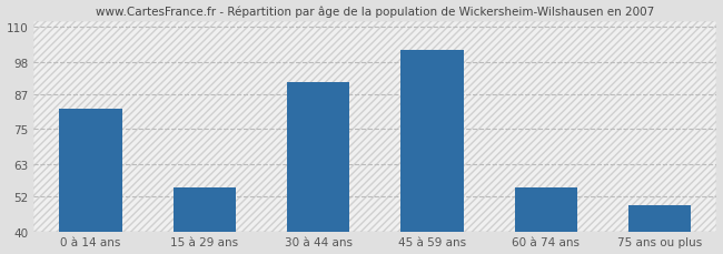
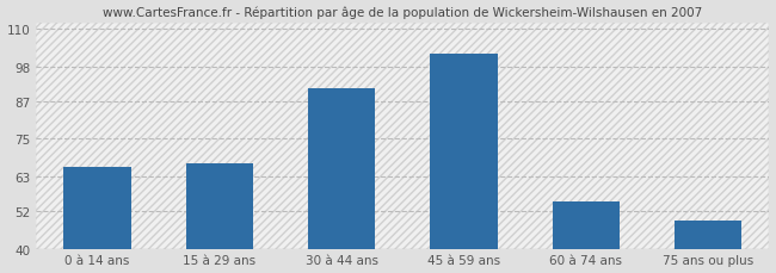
0 à 14 ans: 82 -> 66
15 à 29 ans: 55 -> 67
